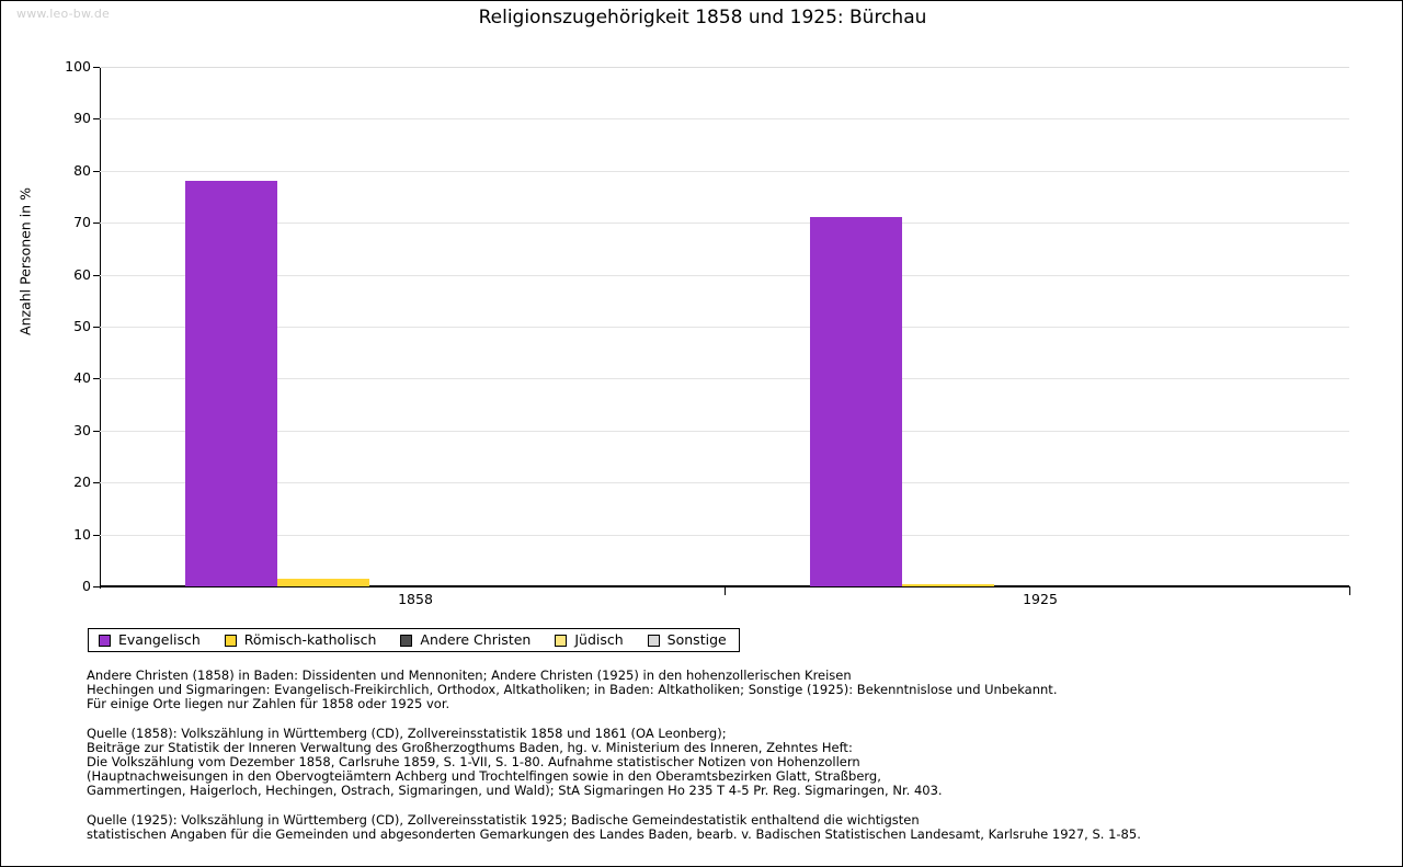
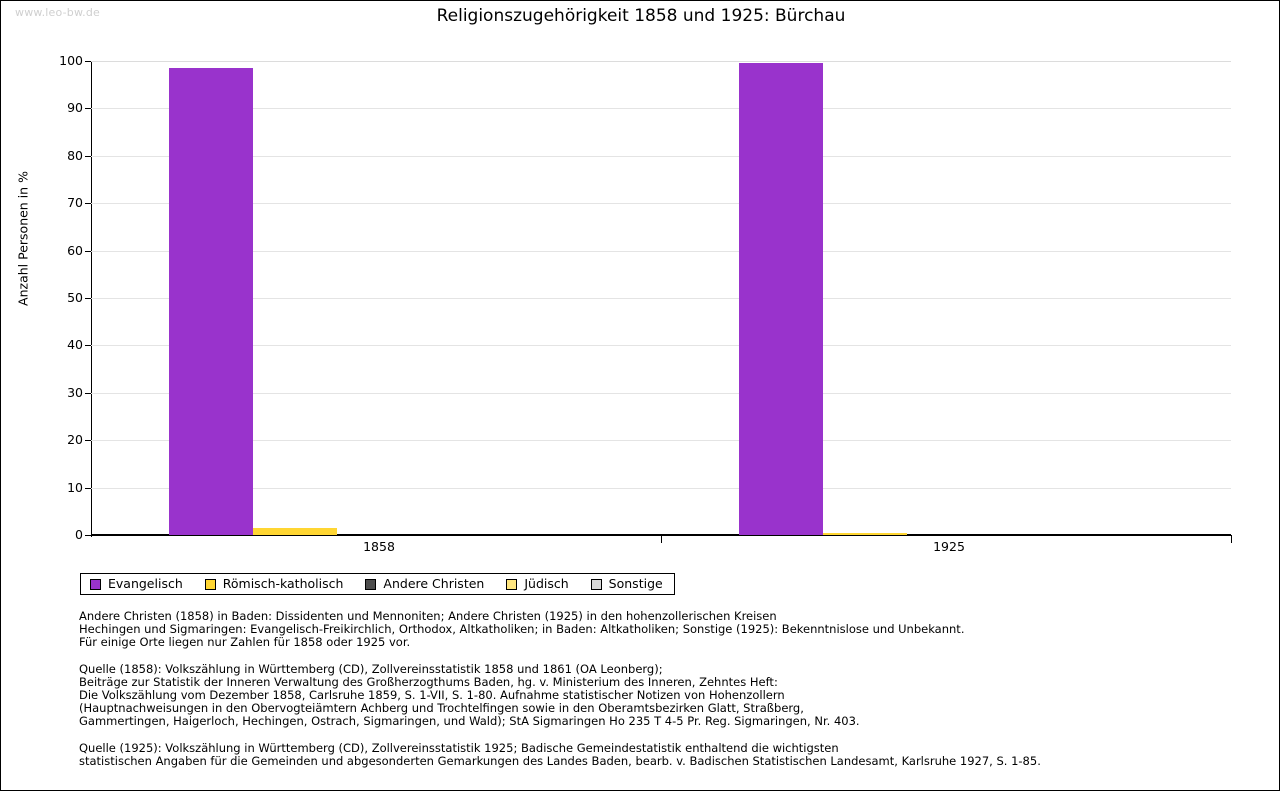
Evangelisch/1858: 78 -> 98
Evangelisch/1925: 71 -> 100
